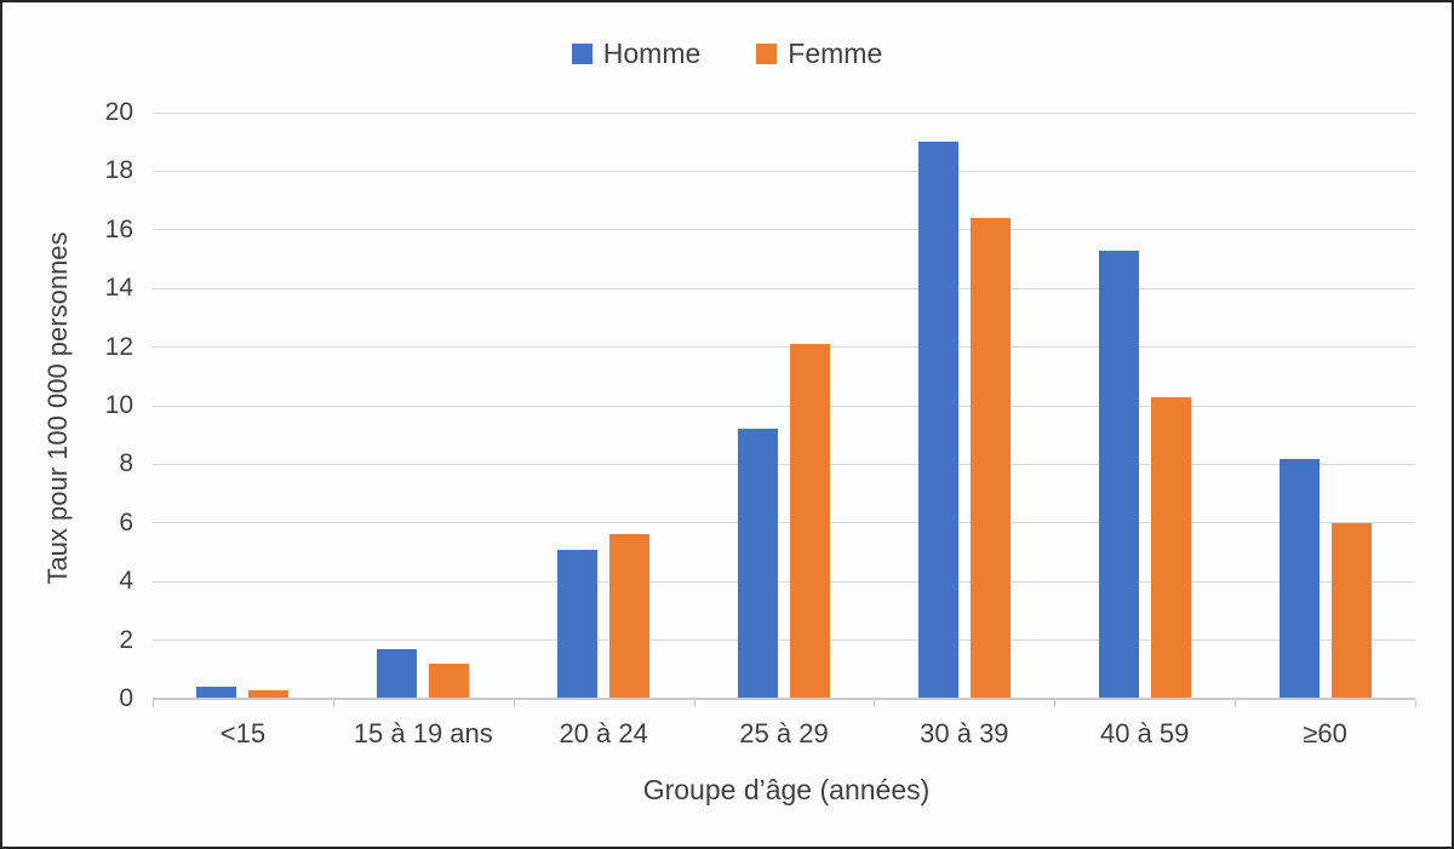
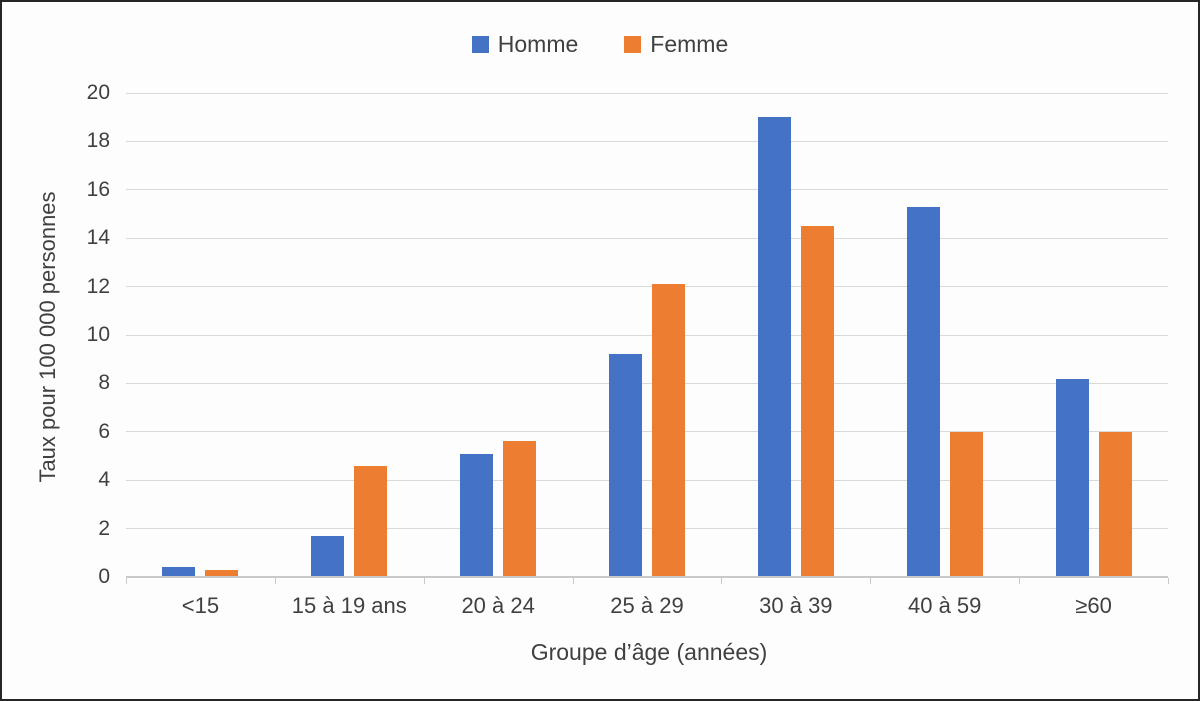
Femme/15 à 19 ans: 1.2 -> 4.6
Femme/30 à 39: 16.4 -> 14.5
Femme/40 à 59: 10.3 -> 6.0
